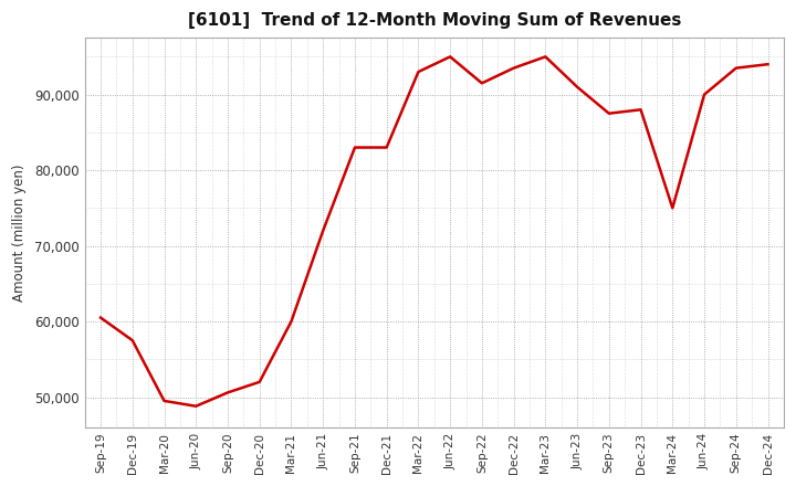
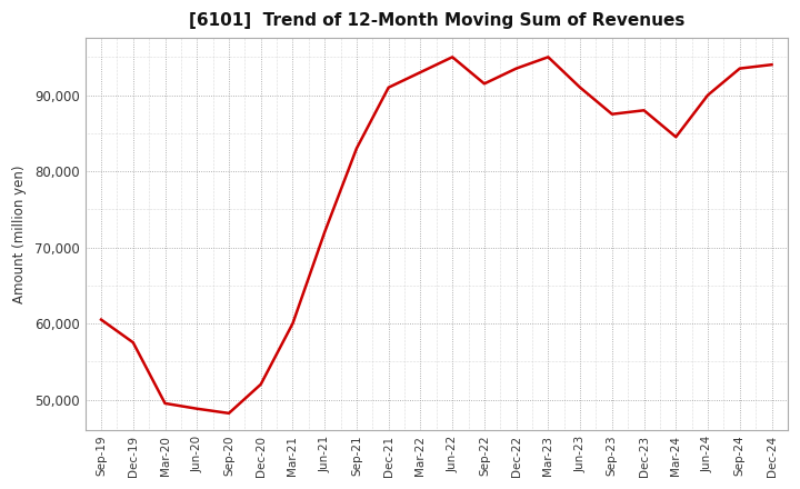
Sep-20: 50,600 -> 48,200
Dec-21: 83,000 -> 91,000
Mar-24: 75,000 -> 84,500
